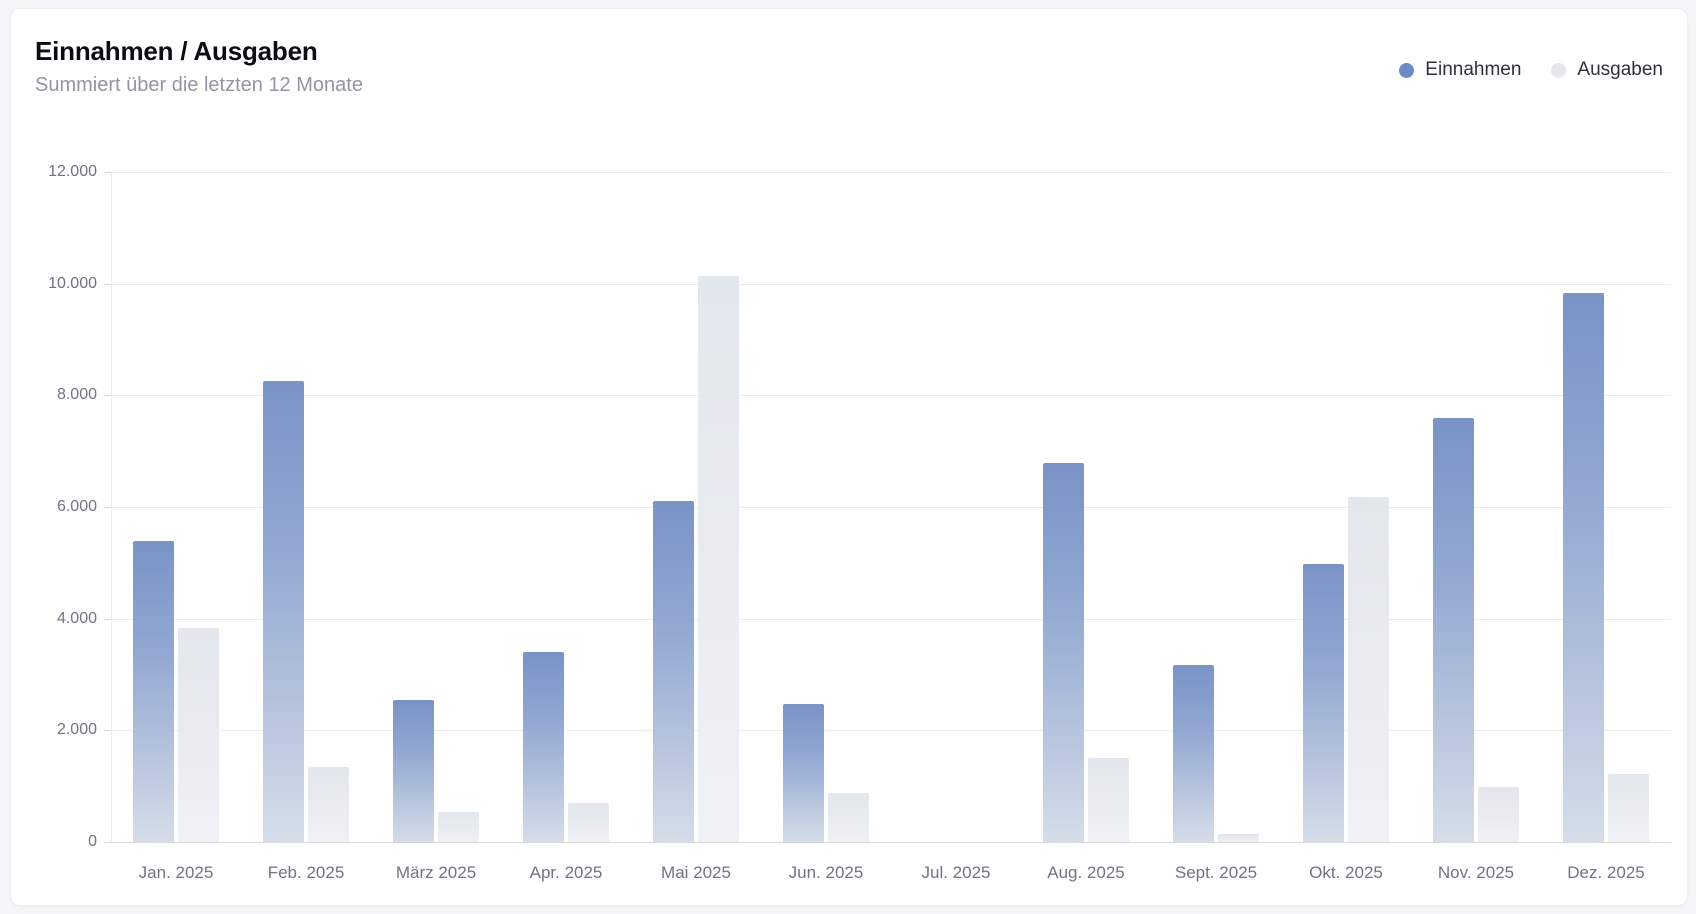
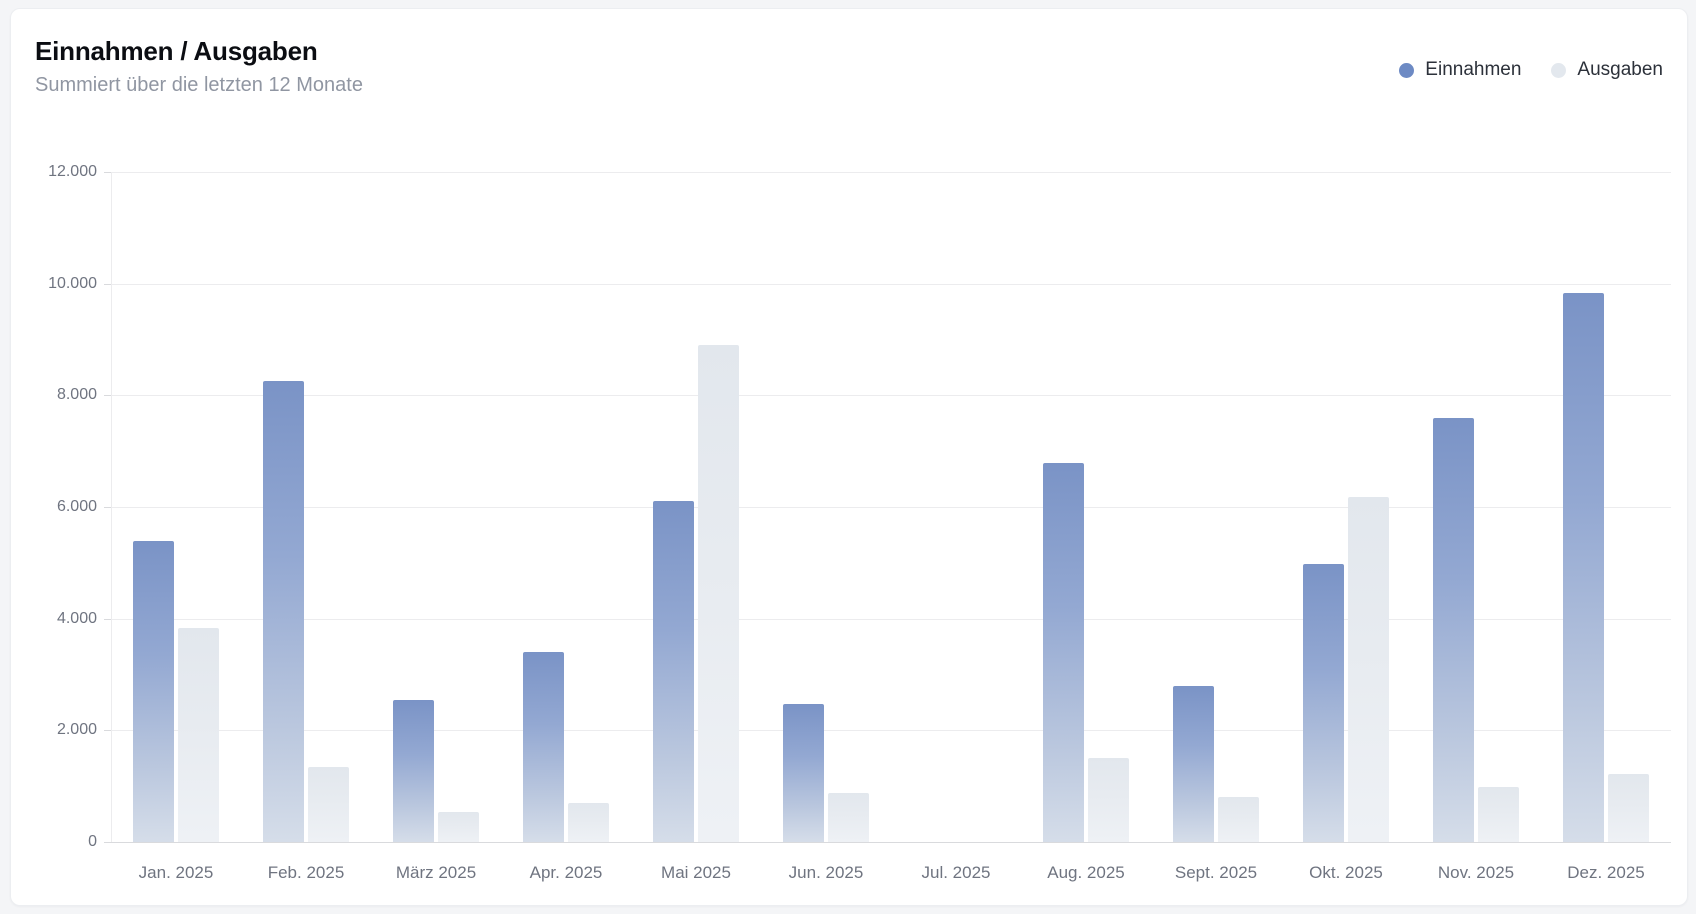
Ausgaben/Mai 2025: 10100 -> 8900
Einnahmen/Sept. 2025: 3200 -> 2800
Ausgaben/Sept. 2025: 100 -> 800
